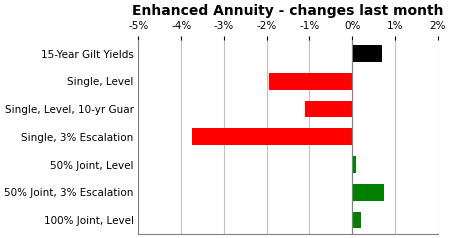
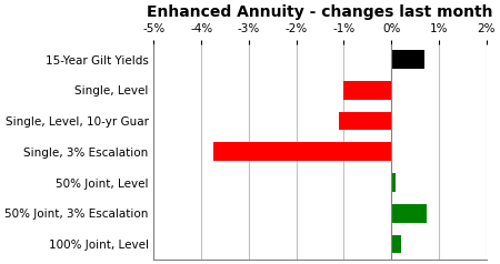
Single, Level: -1.95% -> -1.00%
